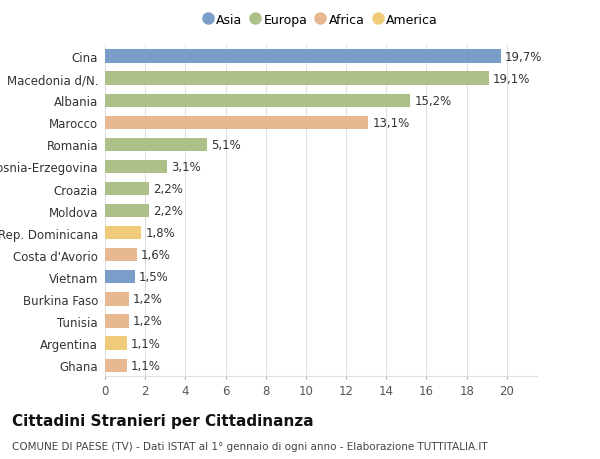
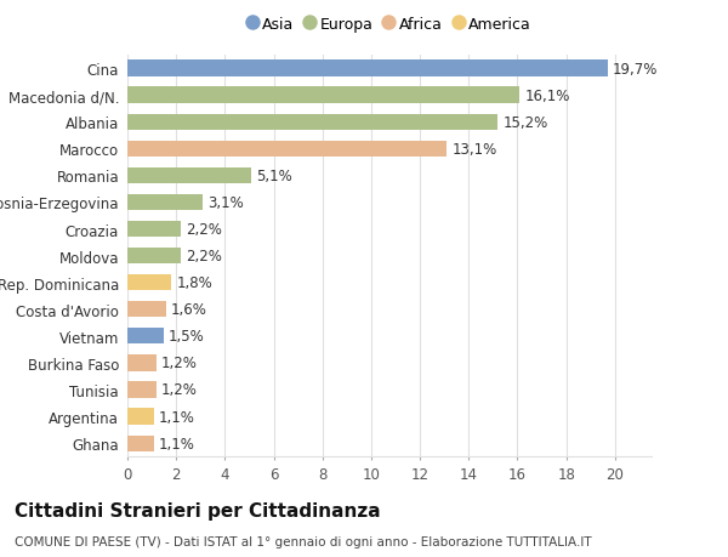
Macedonia d/N.: 19,1% -> 16,1%
